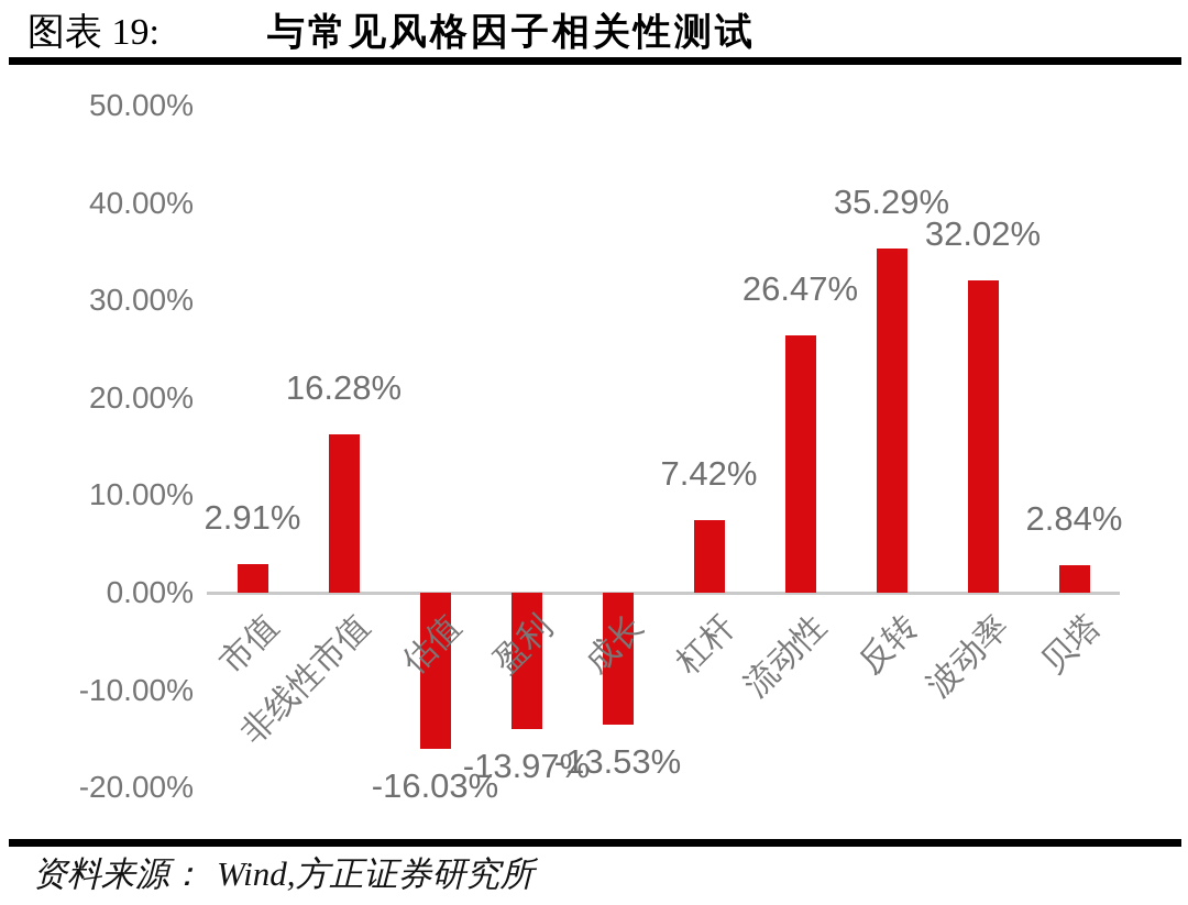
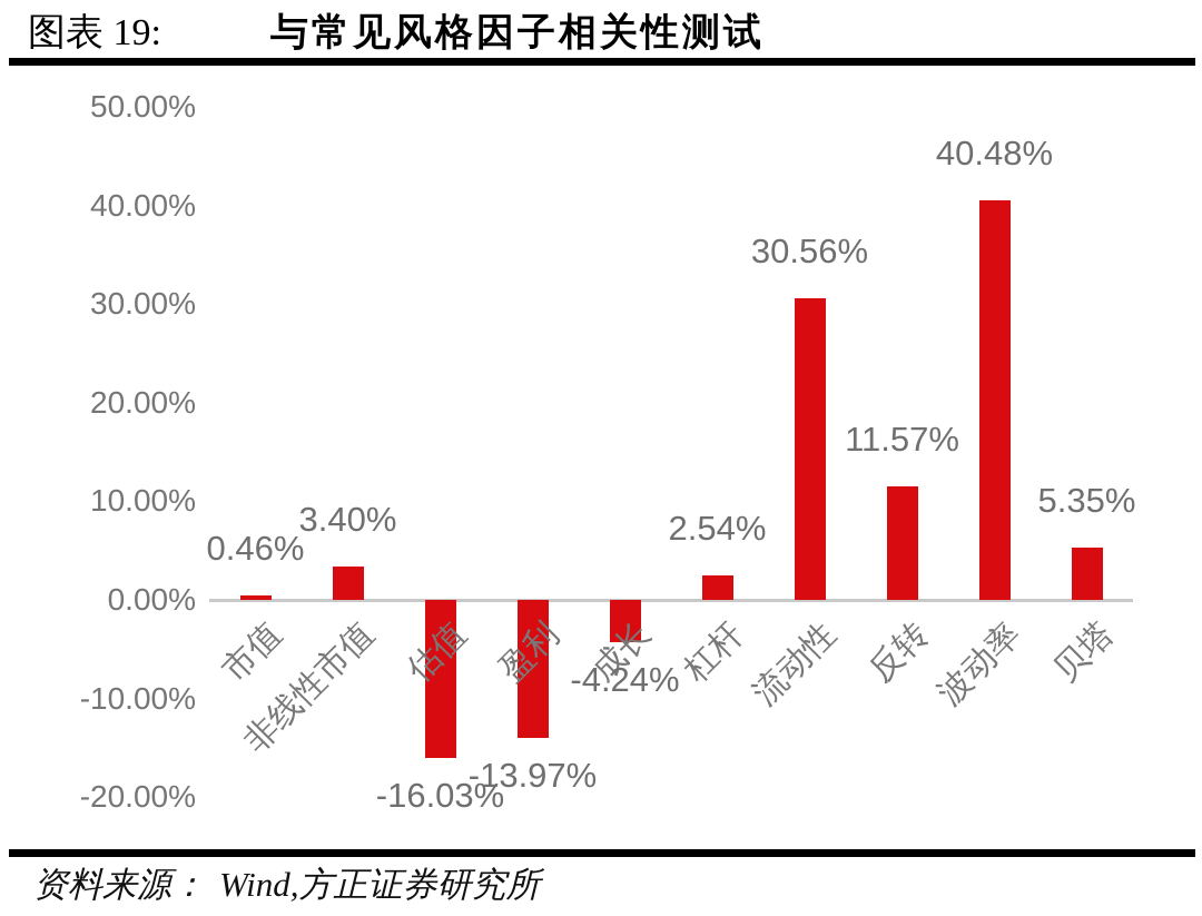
市值: 2.91% -> 0.46%
非线性市值: 16.28% -> 3.40%
成长: -13.53% -> -4.24%
杠杆: 7.42% -> 2.54%
流动性: 26.47% -> 30.56%
反转: 35.29% -> 11.57%
波动率: 32.02% -> 40.48%
贝塔: 2.84% -> 5.35%
